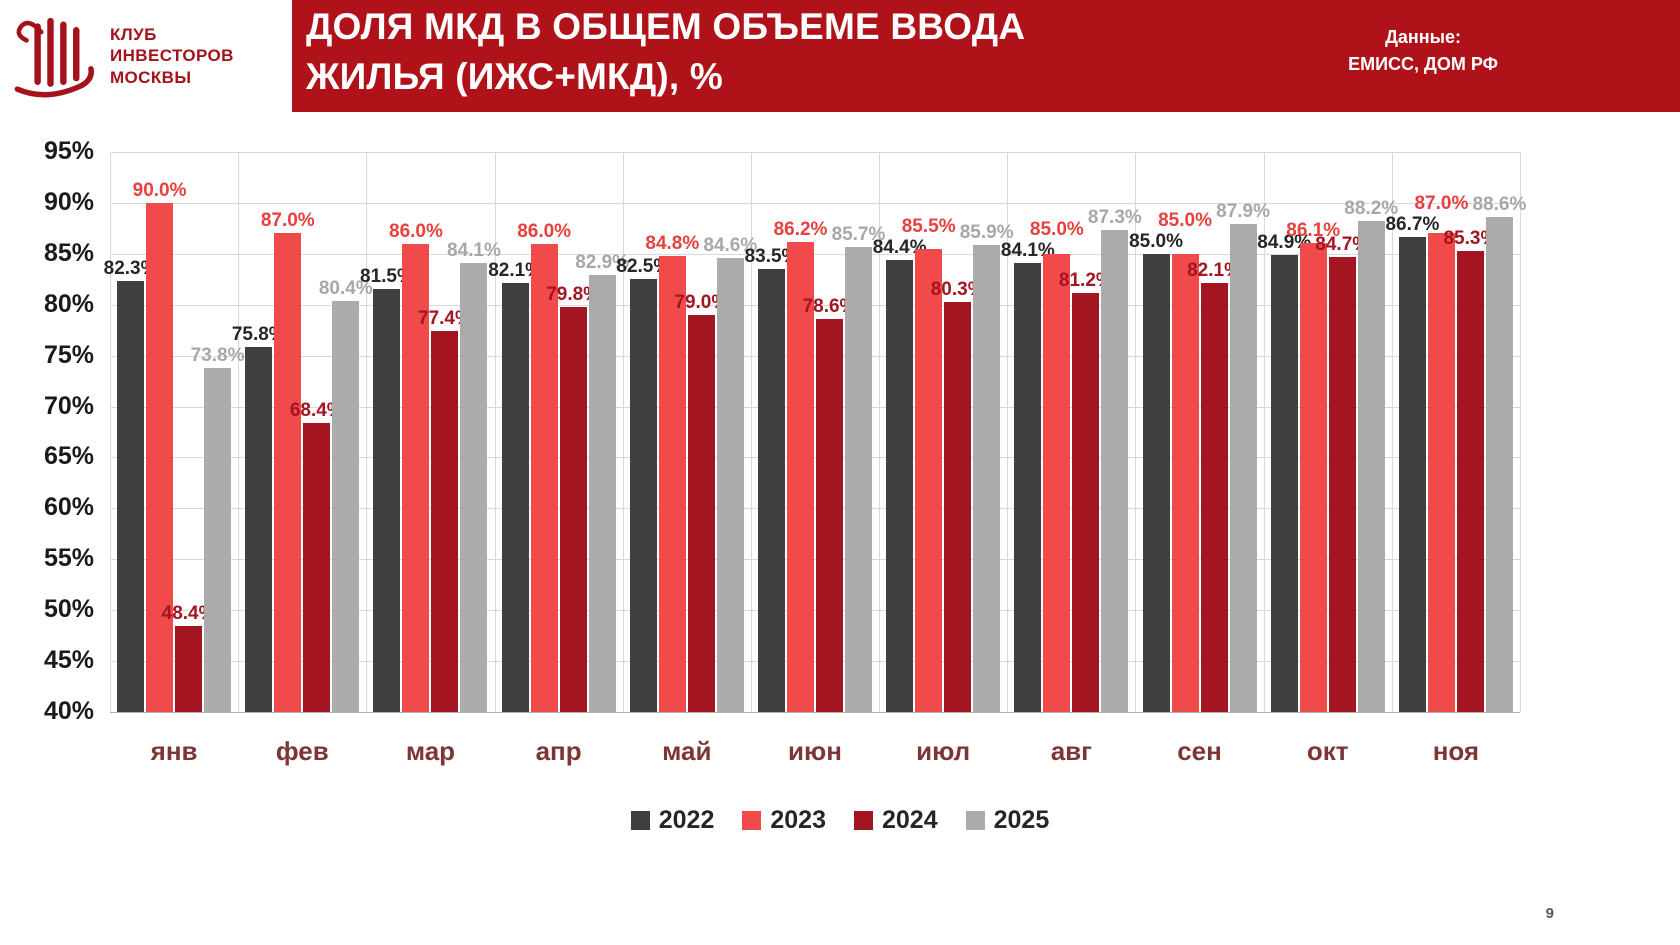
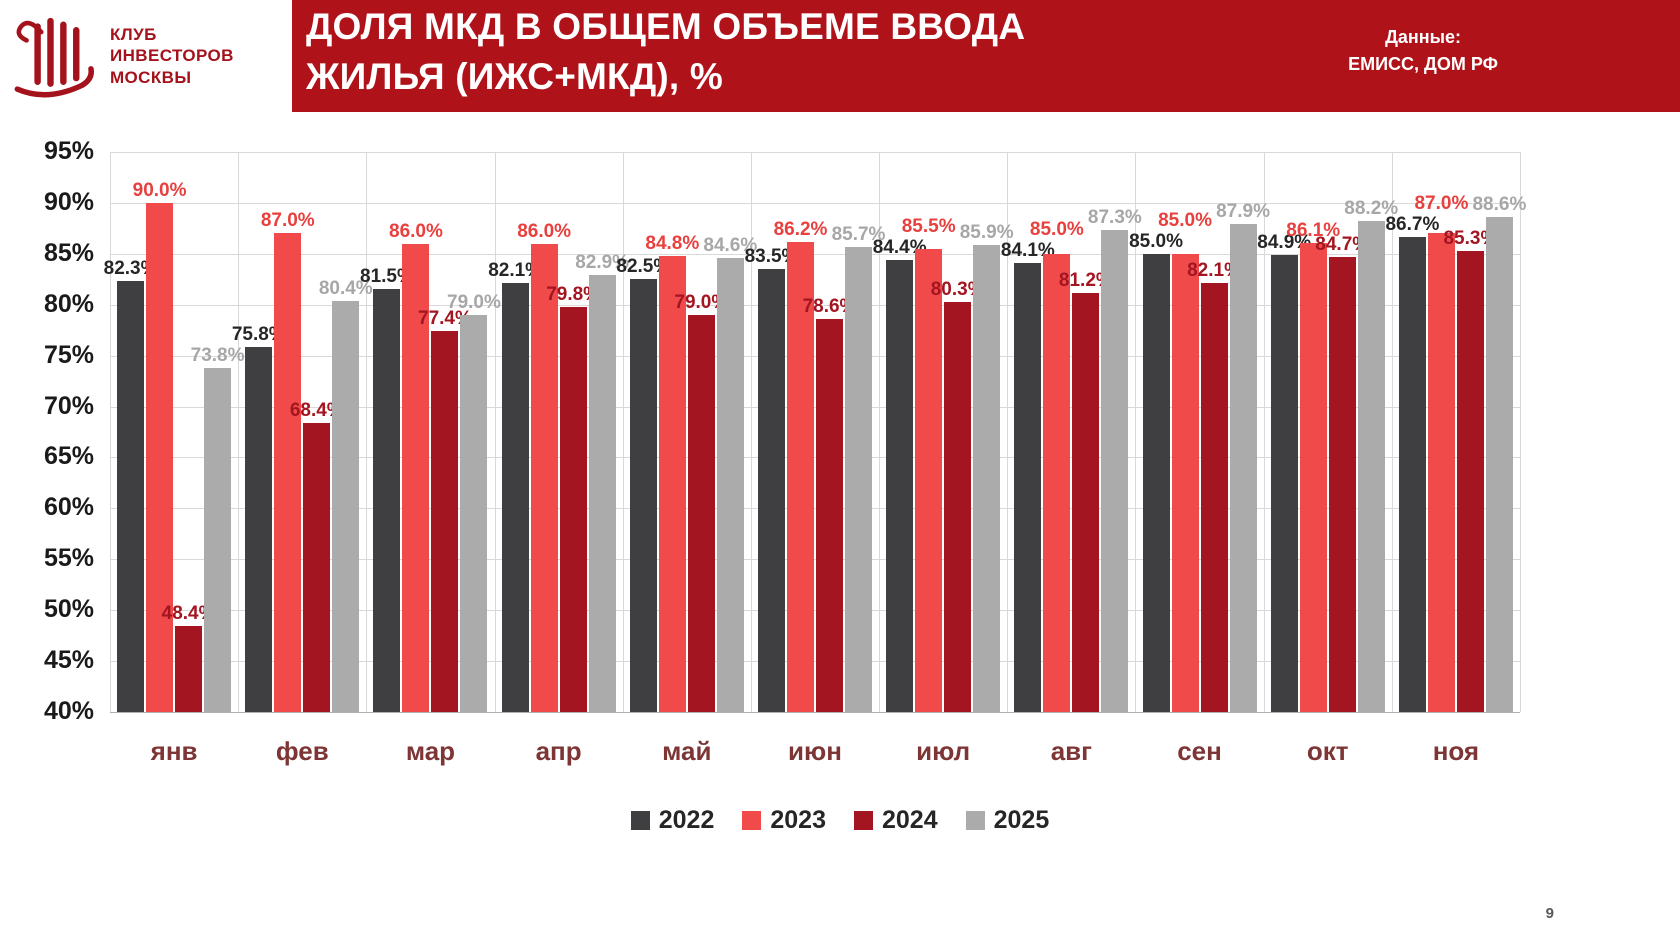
2025/мар: 84.1% -> 79.0%
